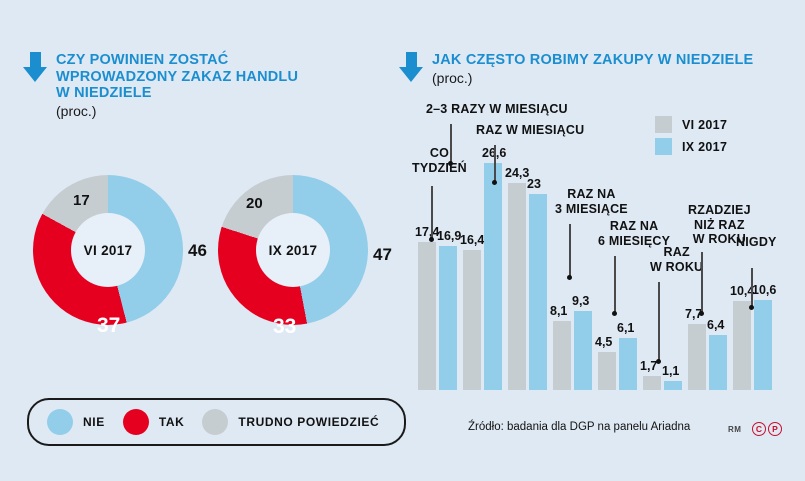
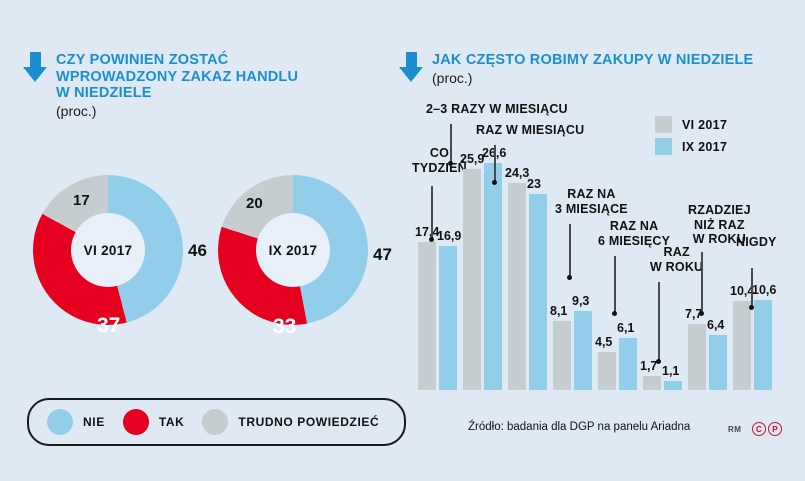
VI 2017/2–3 RAZY W MIESIĄCU: 16,4 -> 25,9
